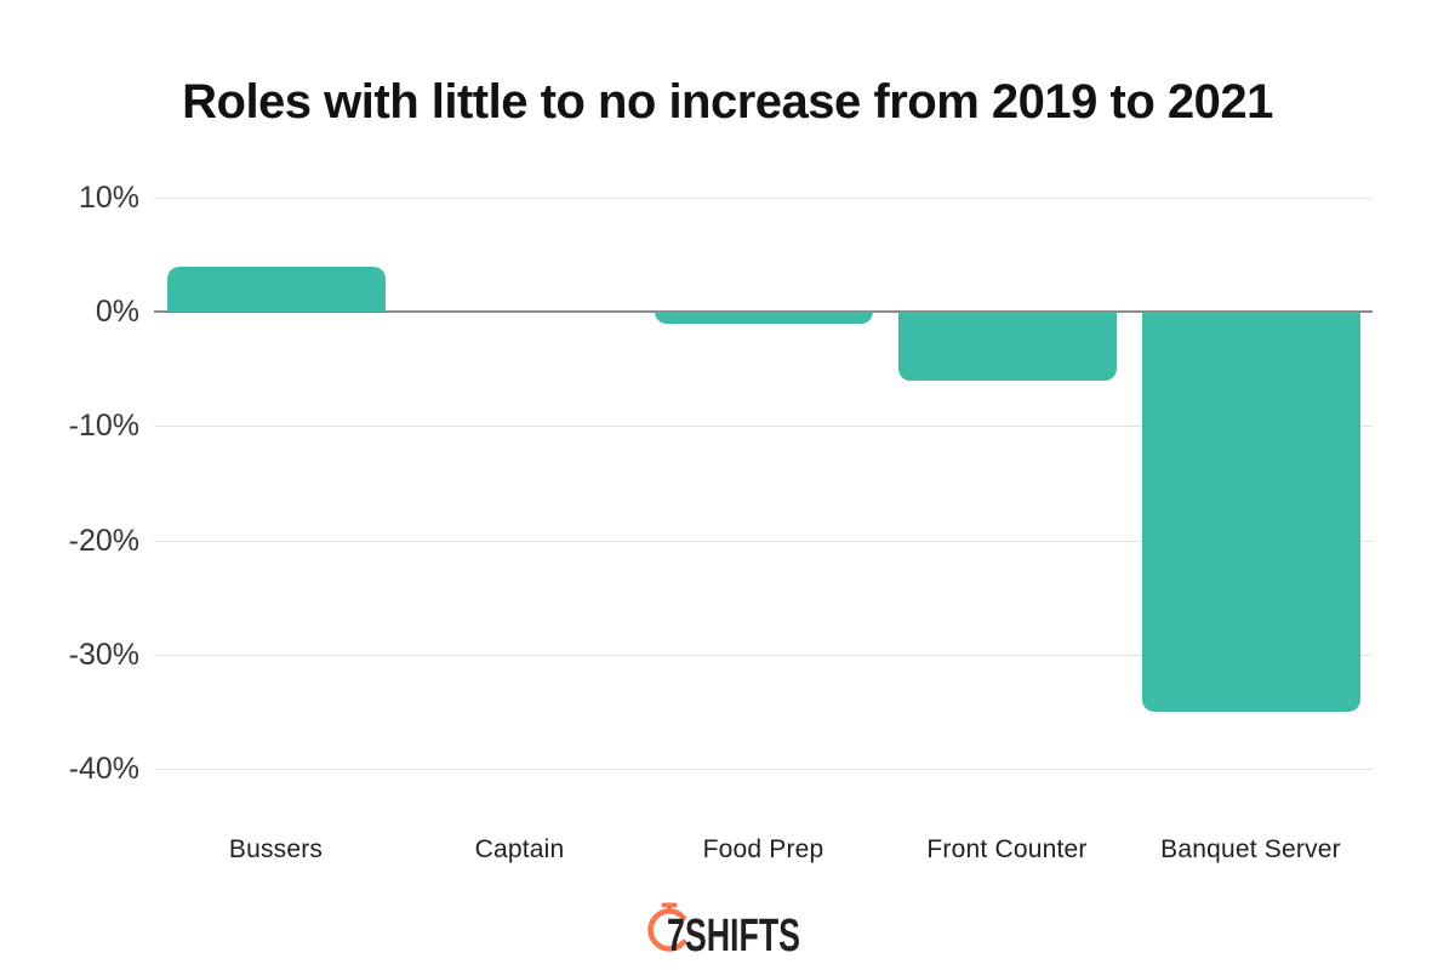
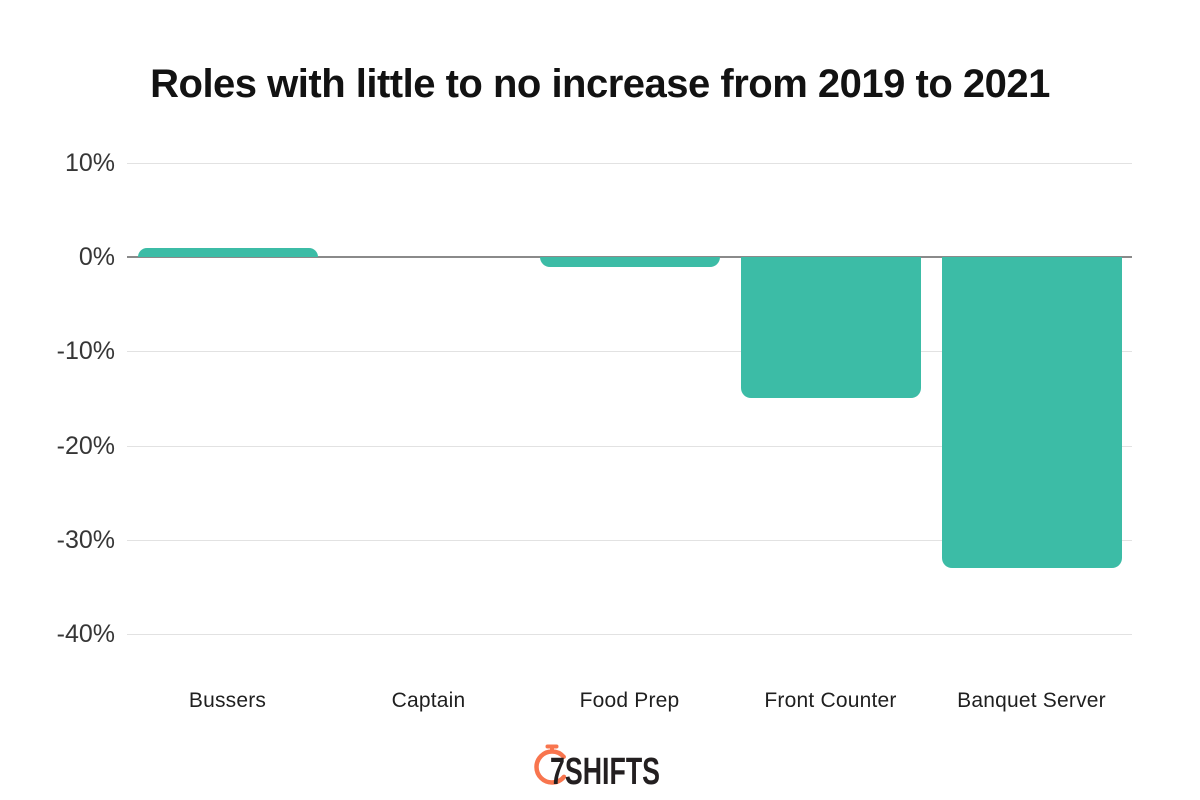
Bussers: 4% -> 1%
Front Counter: -6% -> -15%
Banquet Server: -35% -> -33%
